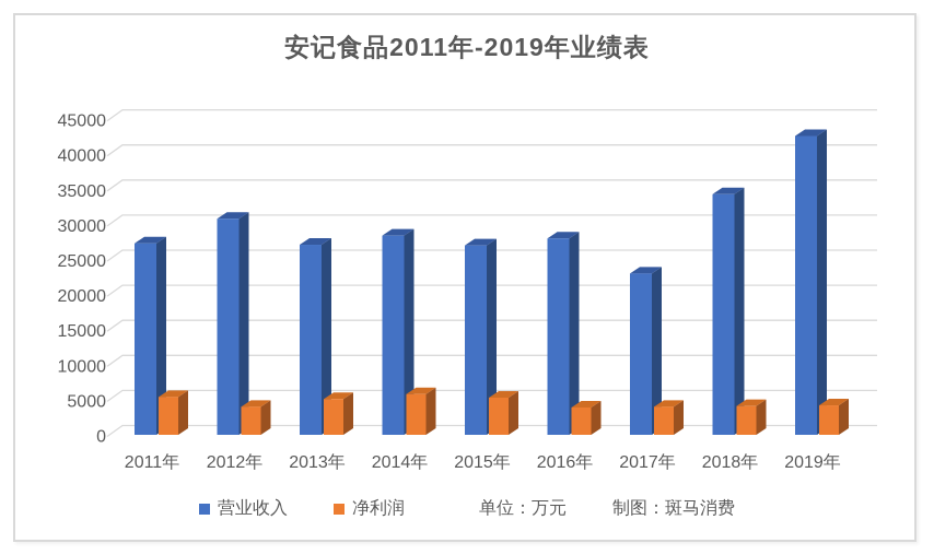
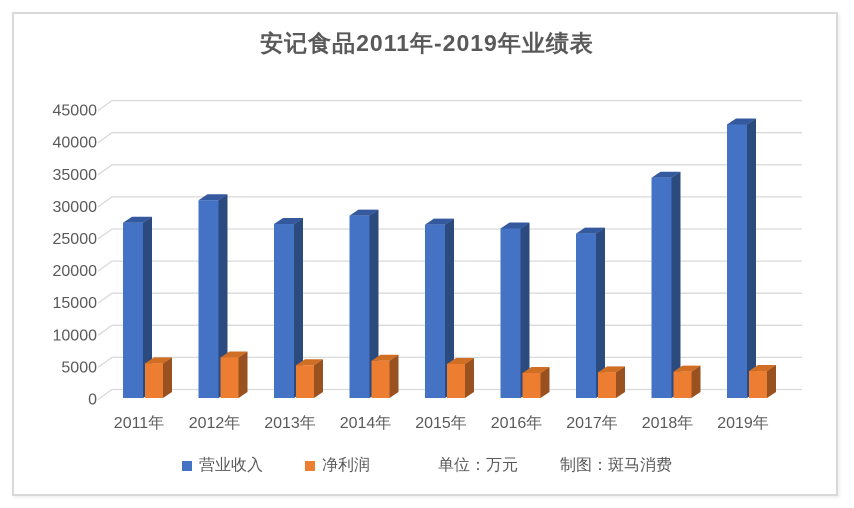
净利润/2012年: 4000 -> 6000
营业收入/2016年: 28000 -> 26000
营业收入/2017年: 23000 -> 26000
